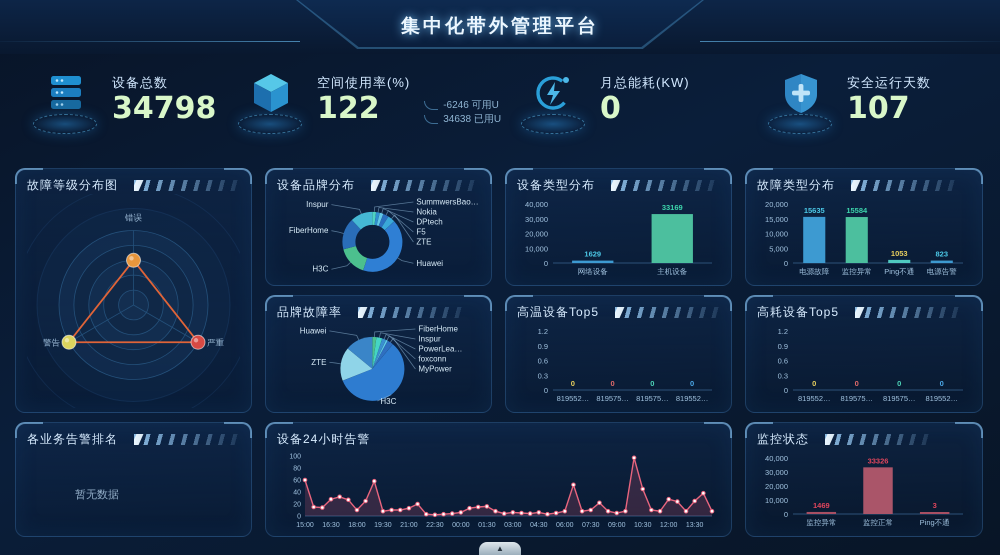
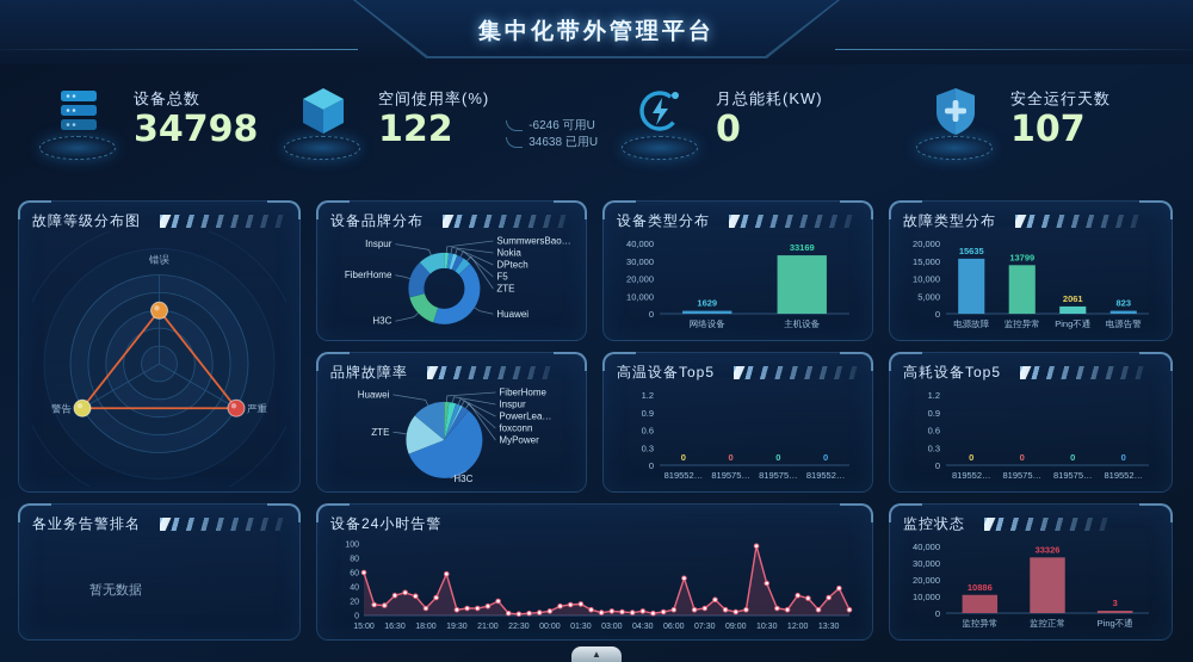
故障类型分布/监控异常: 15584 -> 13799
故障类型分布/Ping不通: 1053 -> 2061
监控状态/监控异常: 1469 -> 10886
